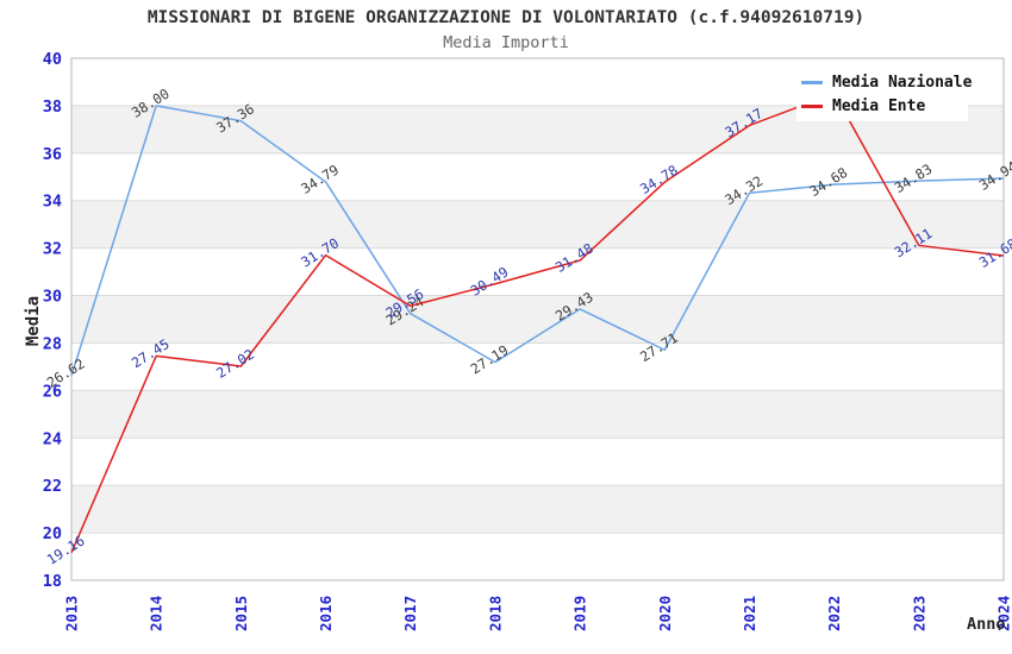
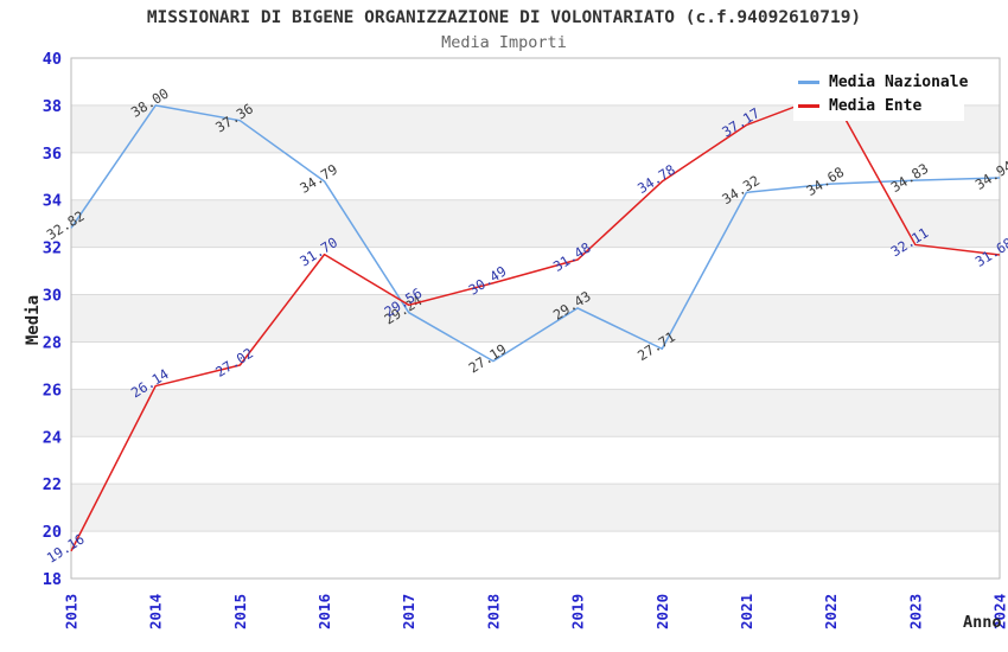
Media Nazionale/2013: 26.62 -> 32.82
Media Ente/2014: 27.45 -> 26.14
